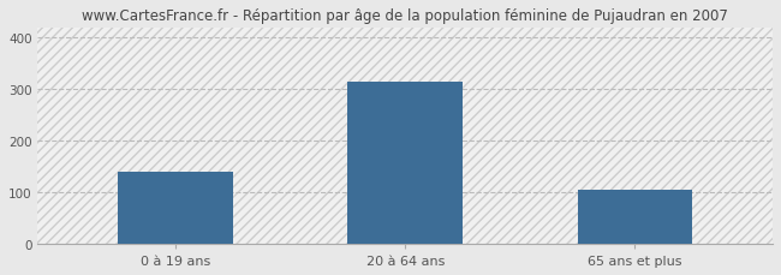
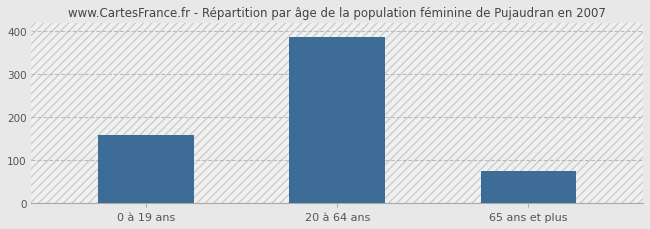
0 à 19 ans: 140 -> 158
20 à 64 ans: 315 -> 388
65 ans et plus: 105 -> 75
